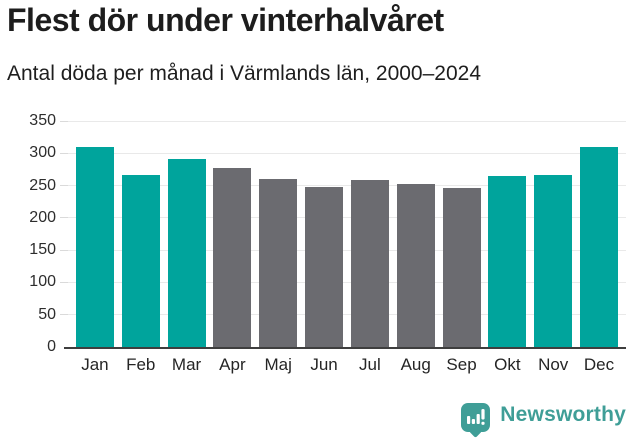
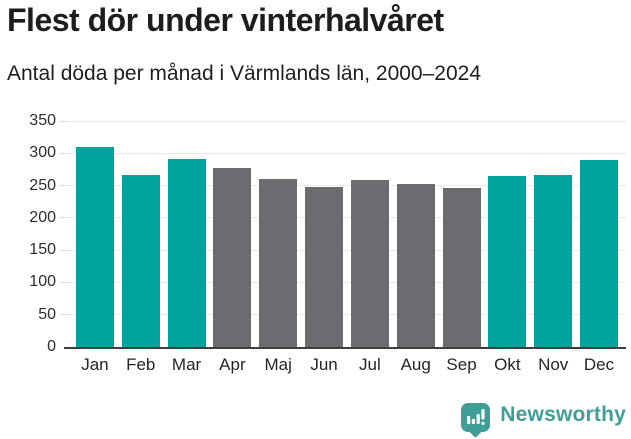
Dec: 310 -> 290
